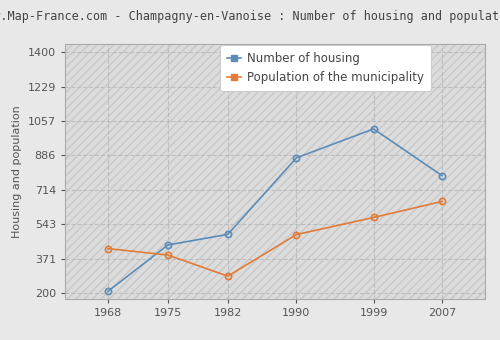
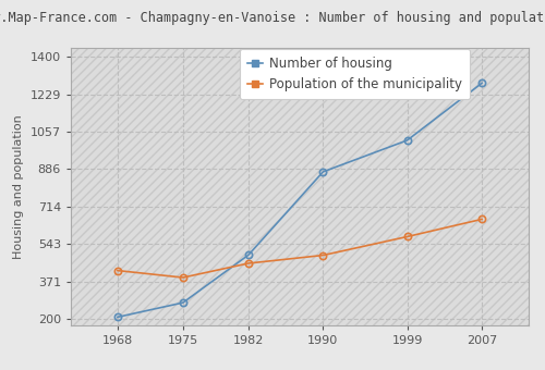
Number of housing/1975: 440 -> 275
Population of the municipality/1982: 285 -> 455
Number of housing/2007: 785 -> 1280
